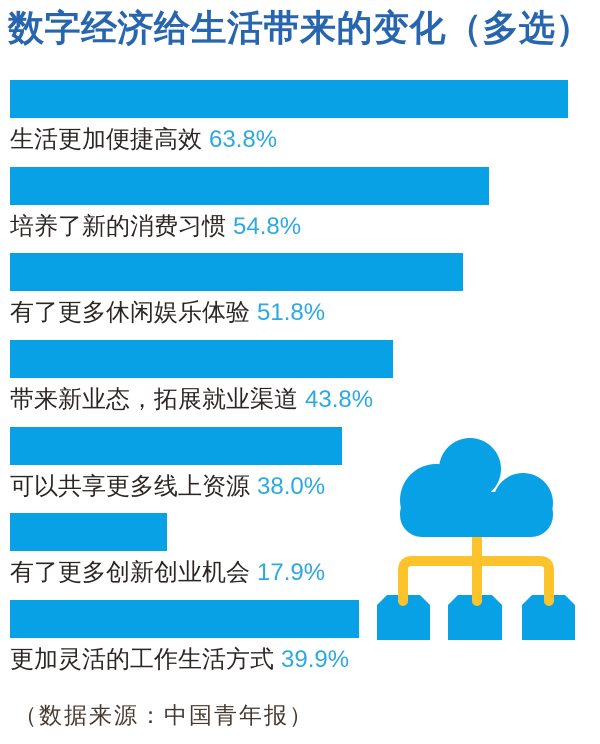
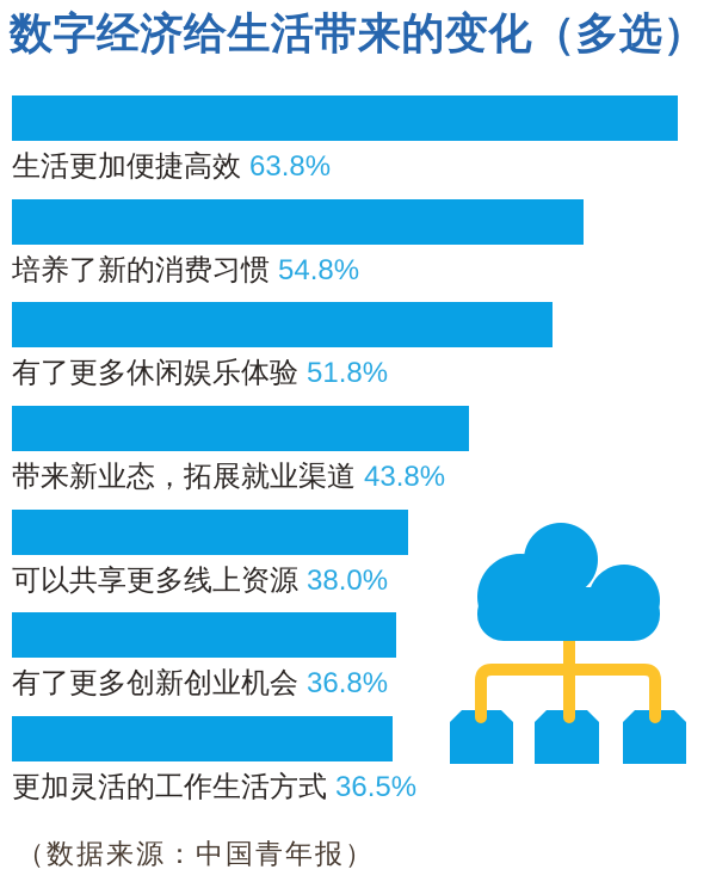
有了更多创新创业机会: 17.9% -> 36.8%
更加灵活的工作生活方式: 39.9% -> 36.5%
